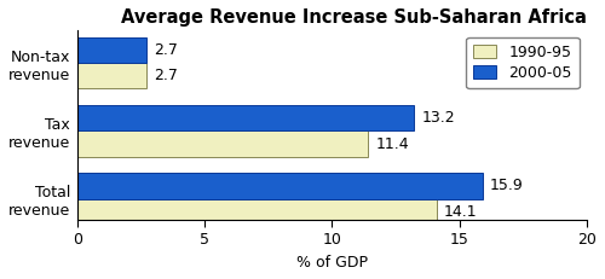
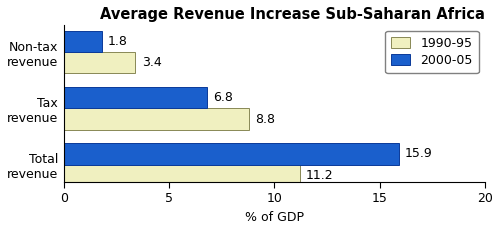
2000-05/Non-tax revenue: 2.7 -> 1.8
1990-95/Non-tax revenue: 2.7 -> 3.4
2000-05/Tax revenue: 13.2 -> 6.8
1990-95/Tax revenue: 11.4 -> 8.8
1990-95/Total revenue: 14.1 -> 11.2
